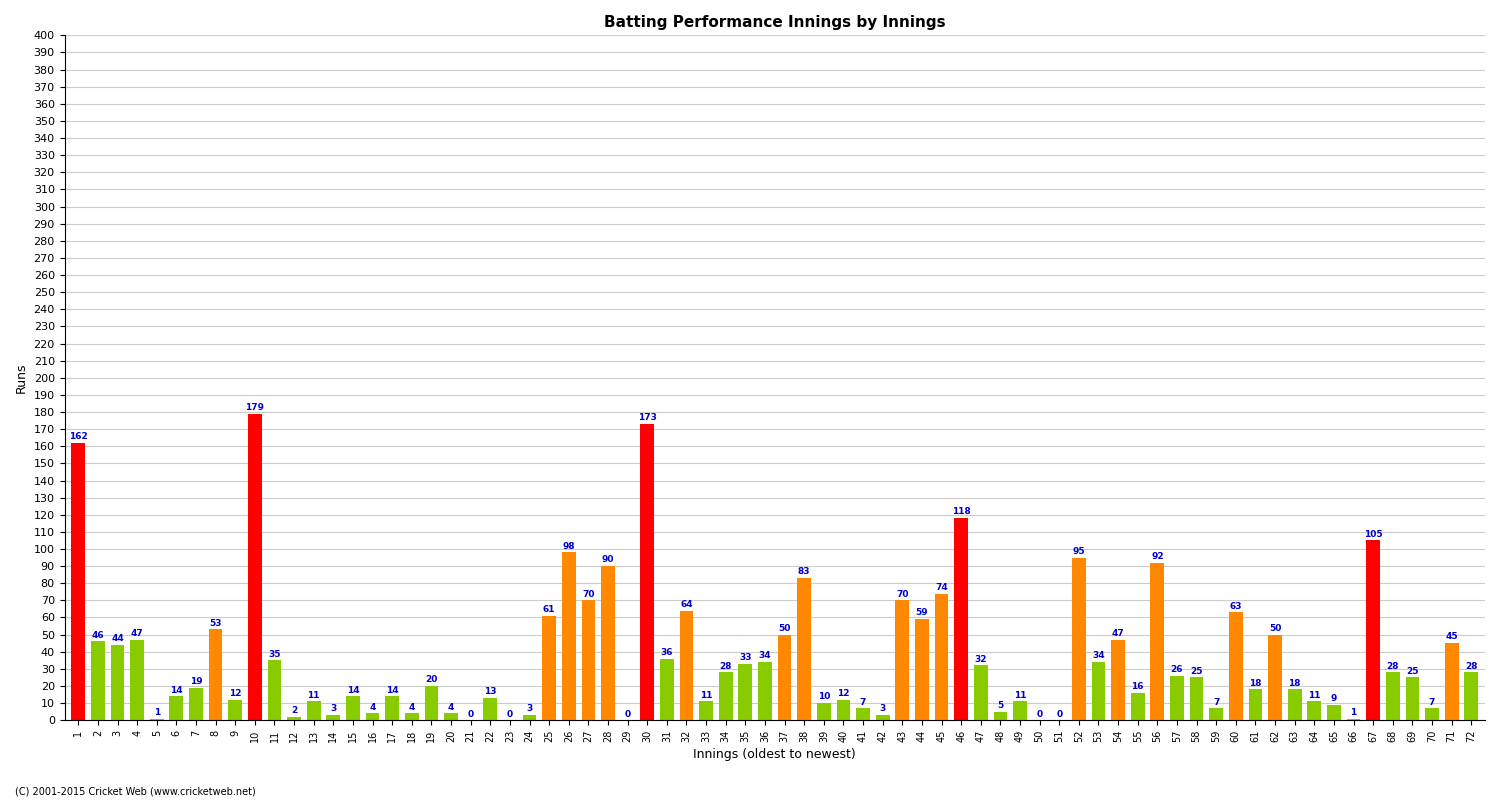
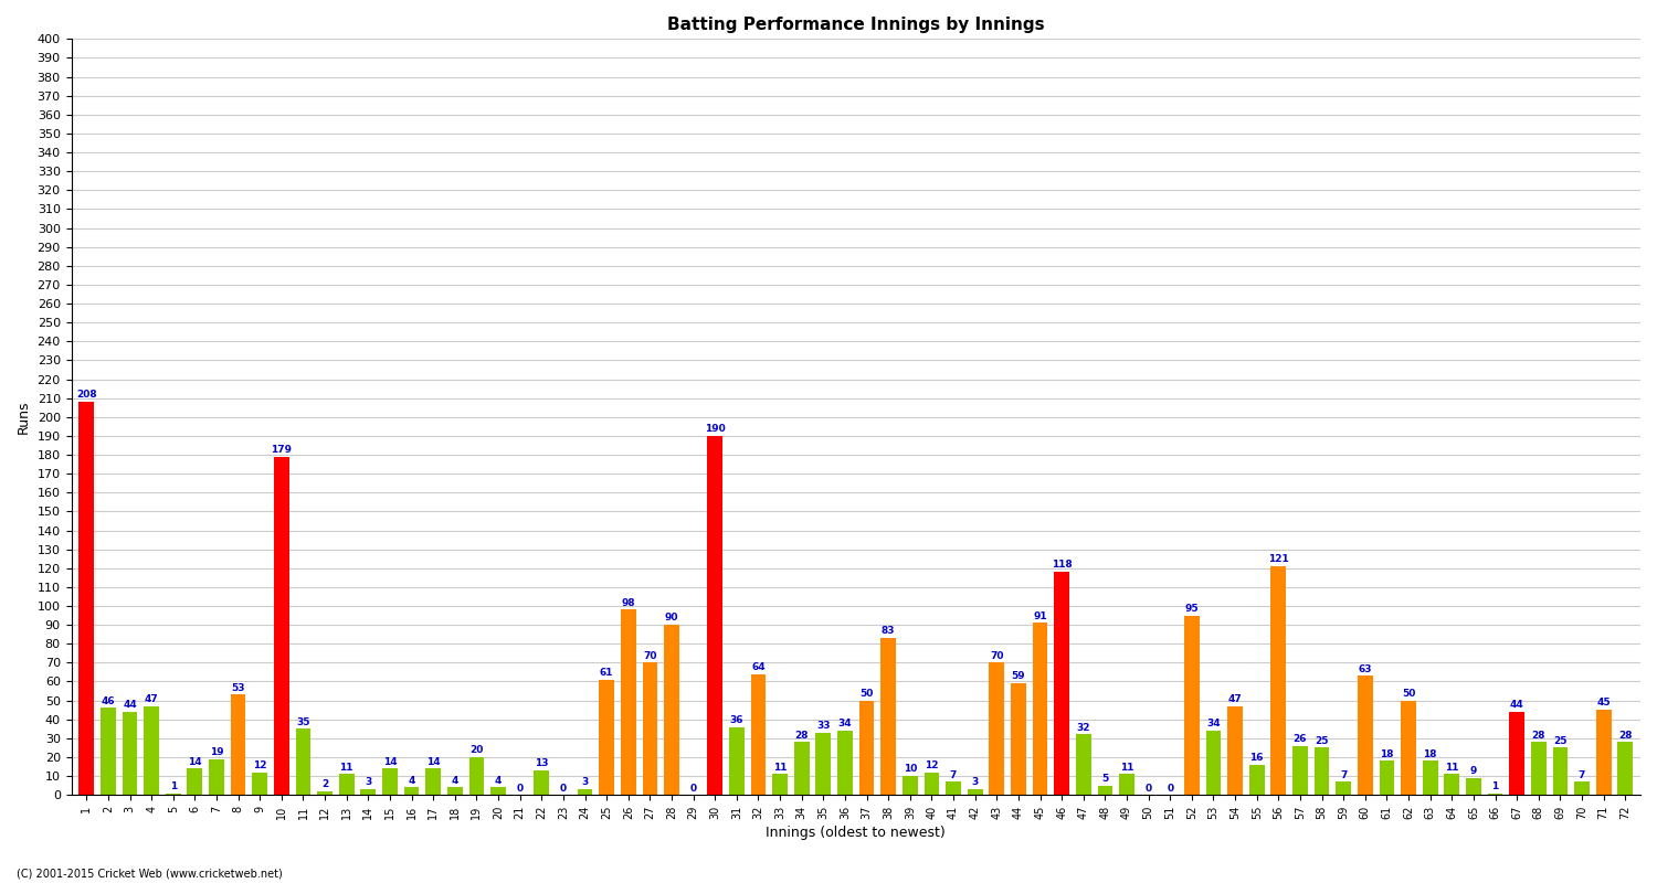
1: 162 -> 208
30: 173 -> 190
45: 74 -> 91
56: 92 -> 121
67: 105 -> 44
